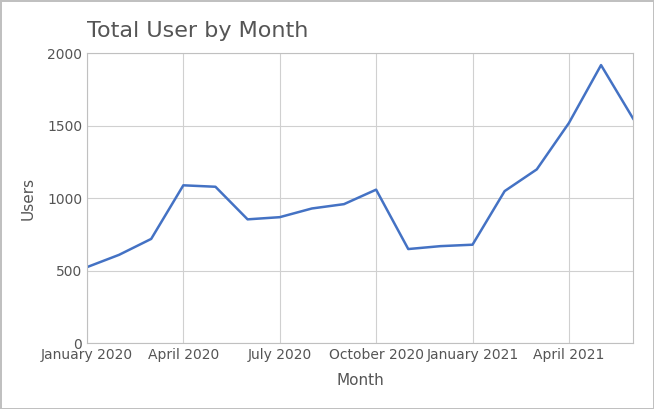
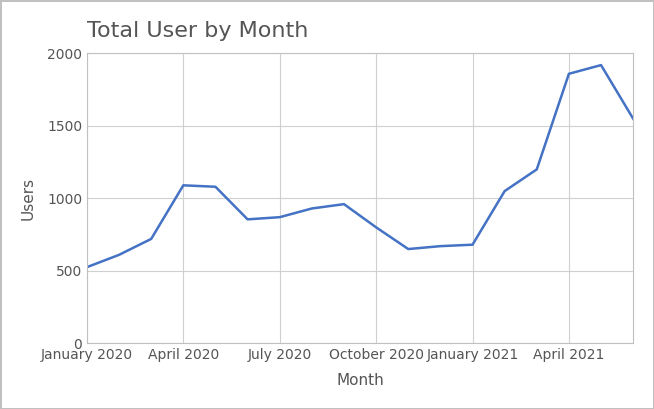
October 2020: 1060 -> 800
April 2021: 1520 -> 1860
